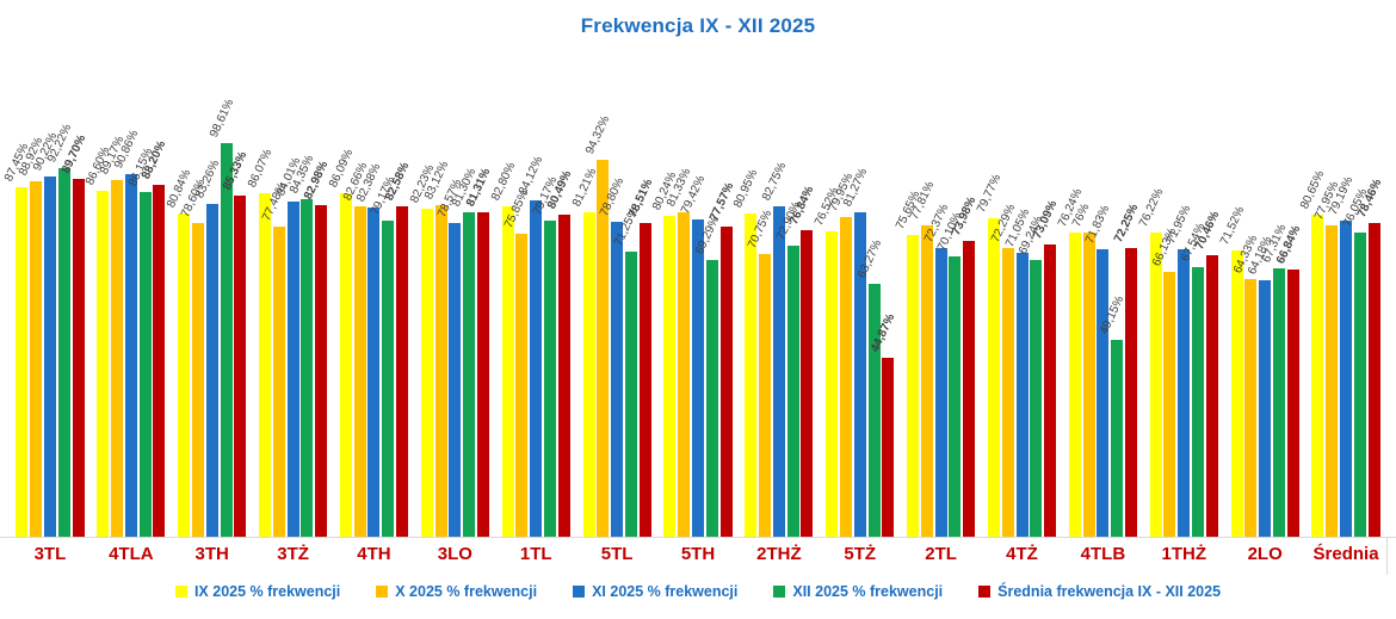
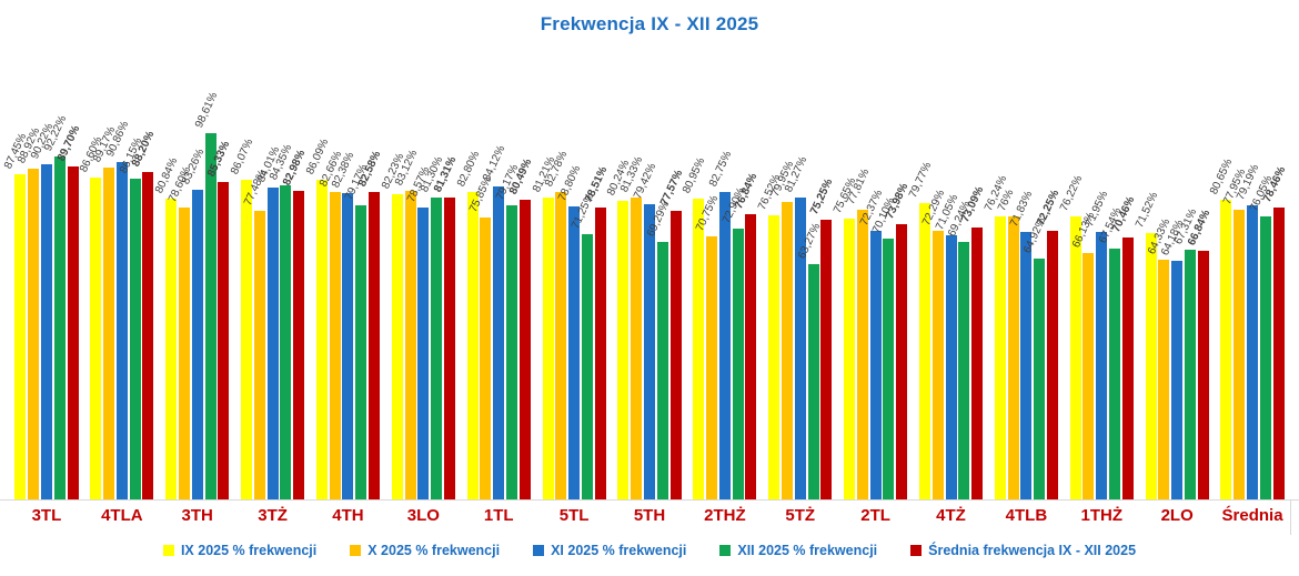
X 2025 % frekwencji/5TL: 94,32% -> 82,78%
Średnia frekwencja IX - XII 2025/5TŻ: 44,87% -> 75,25%
XII 2025 % frekwencji/4TLB: 49,15% -> 64,92%
